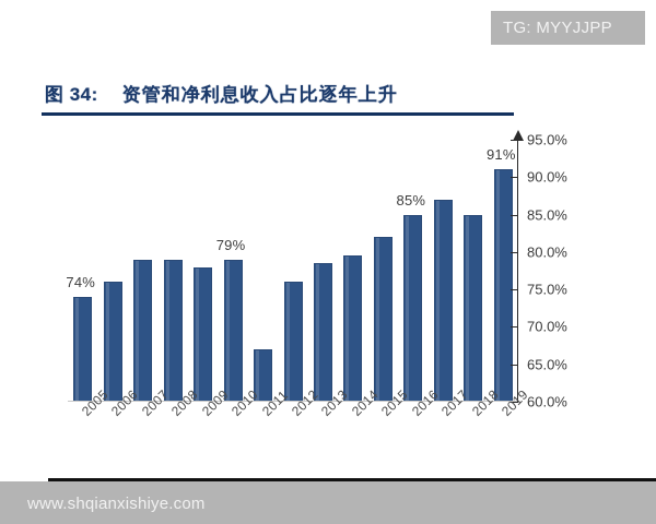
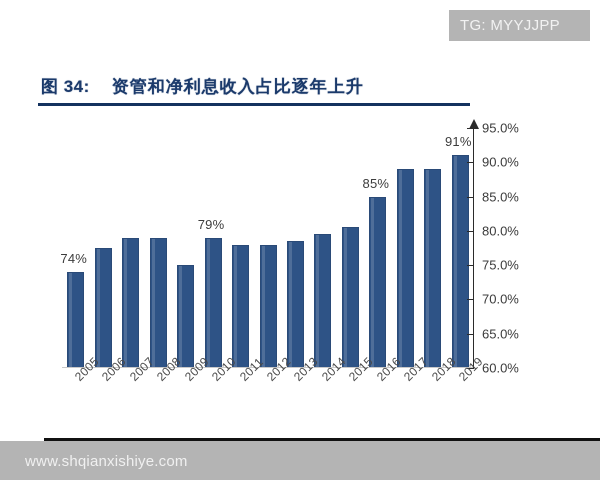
2006: 76% -> 78%
2009: 78% -> 75%
2011: 67% -> 78%
2012: 76% -> 78%
2015: 82% -> 80%
2017: 87% -> 89%
2018: 85% -> 89%
